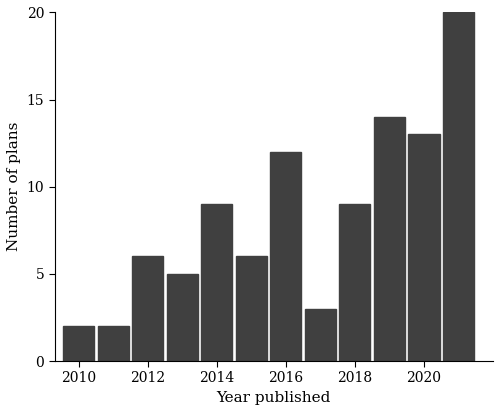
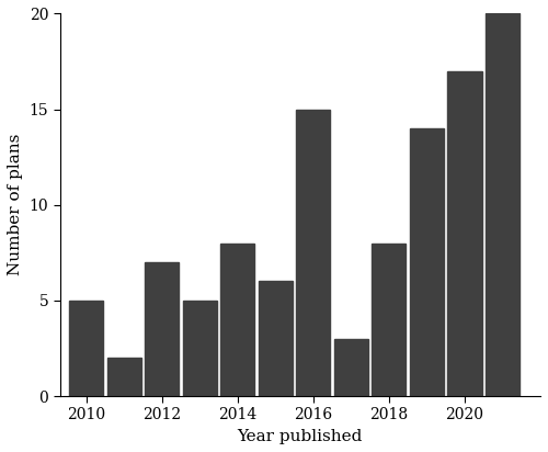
2010: 2 -> 5
2012: 6 -> 7
2014: 9 -> 8
2016: 12 -> 15
2018: 9 -> 8
2020: 13 -> 17
